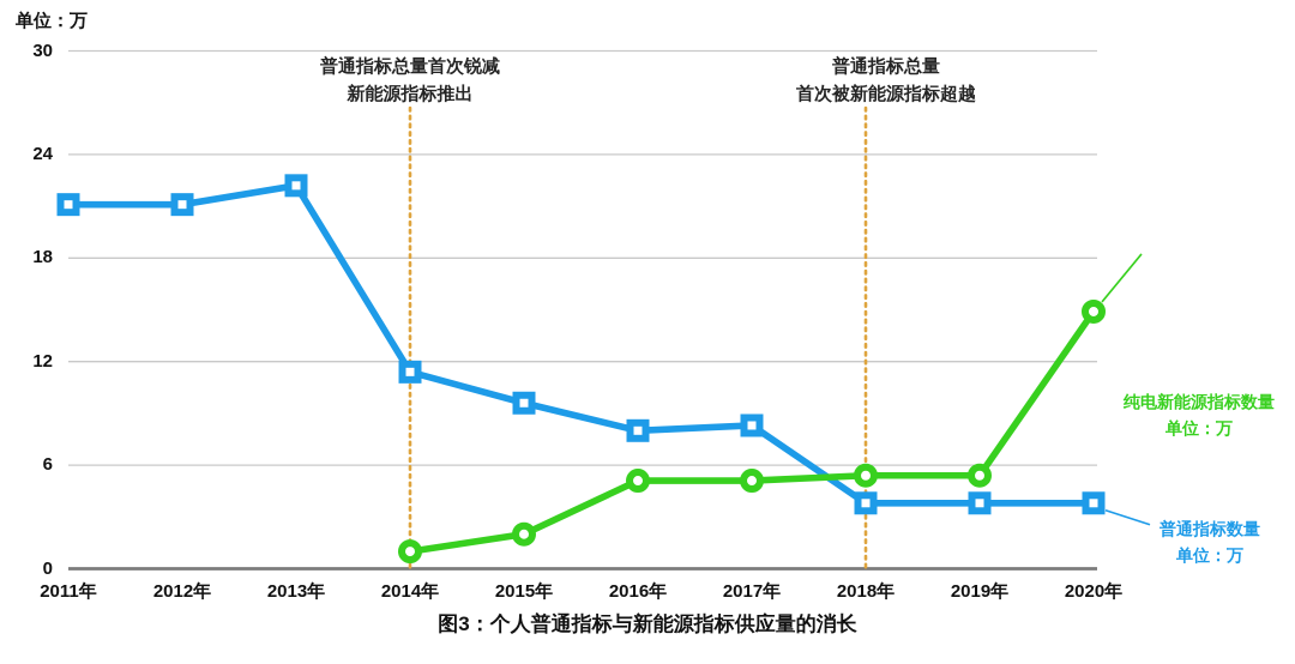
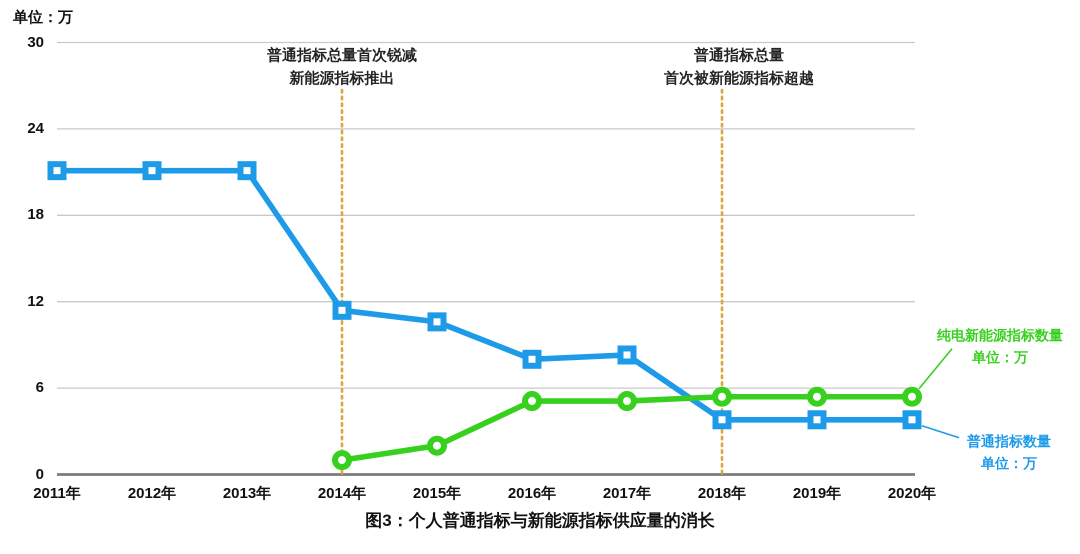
普通指标数量/2013年: 22.2 -> 21.1
普通指标数量/2015年: 9.6 -> 10.6
纯电新能源指标数量/2020年: 14.9 -> 5.4
